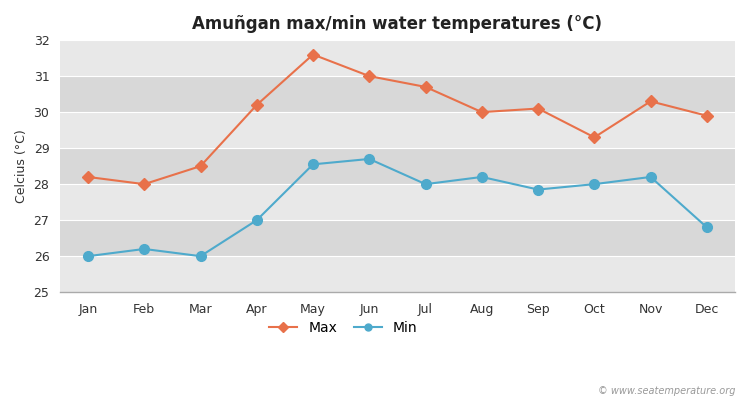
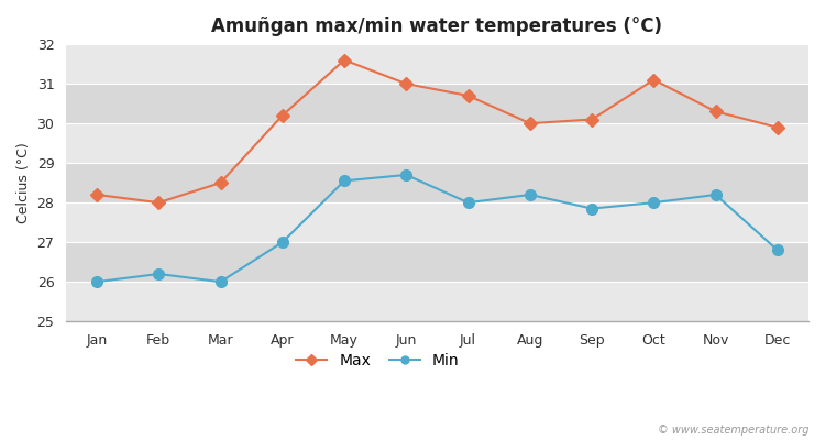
Max/Oct: 29.3 -> 31.1
